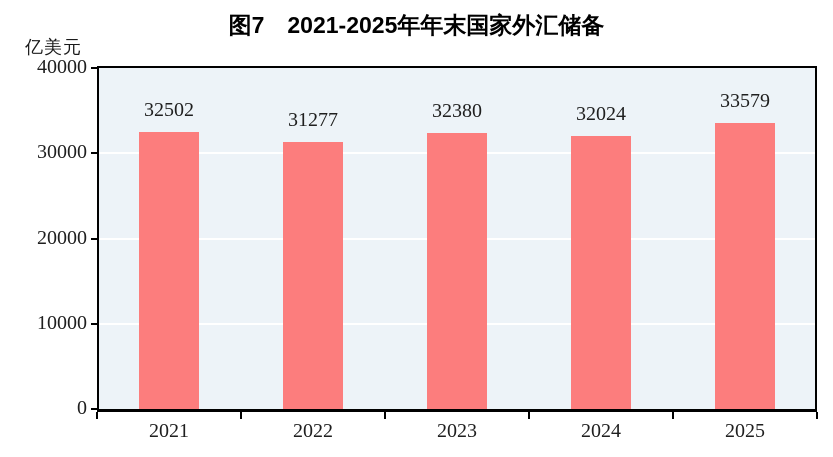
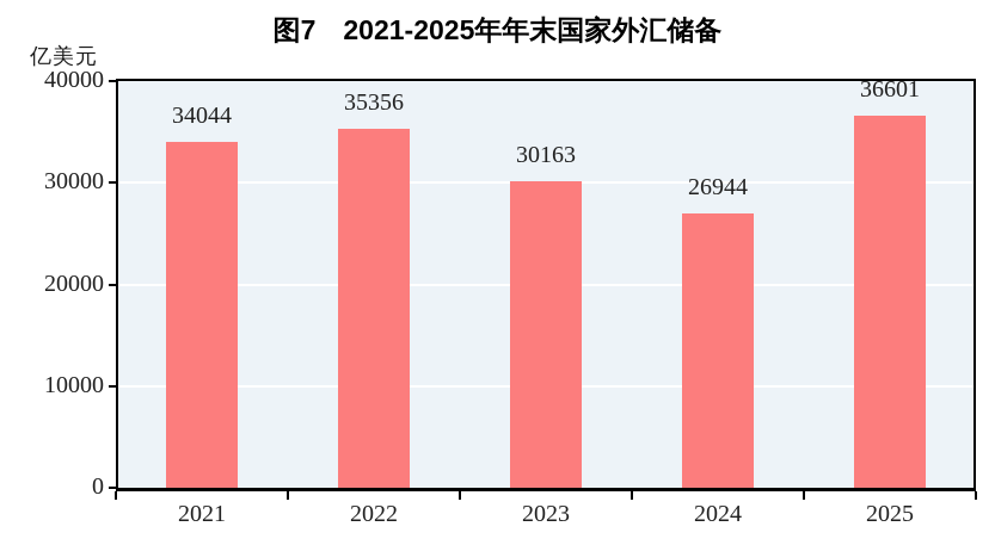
2021: 32502 -> 34044
2022: 31277 -> 35356
2023: 32380 -> 30163
2024: 32024 -> 26944
2025: 33579 -> 36601
